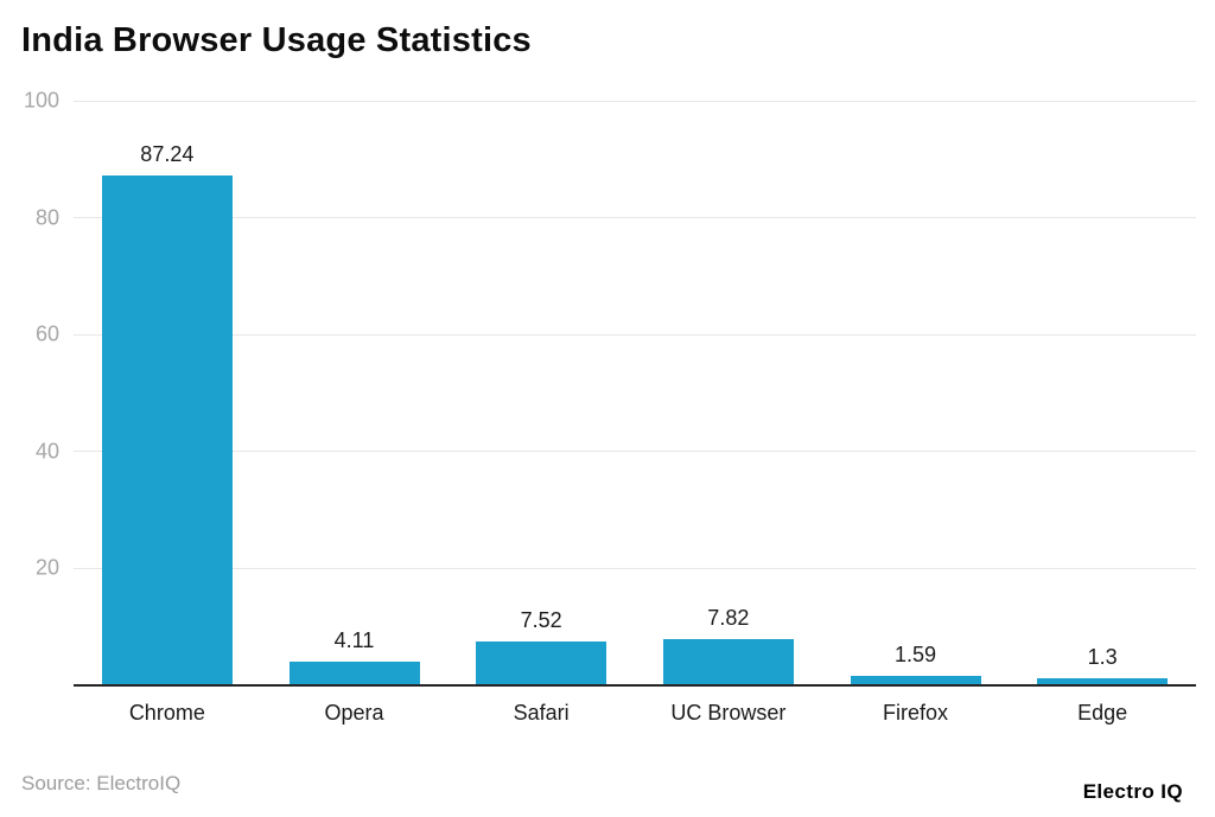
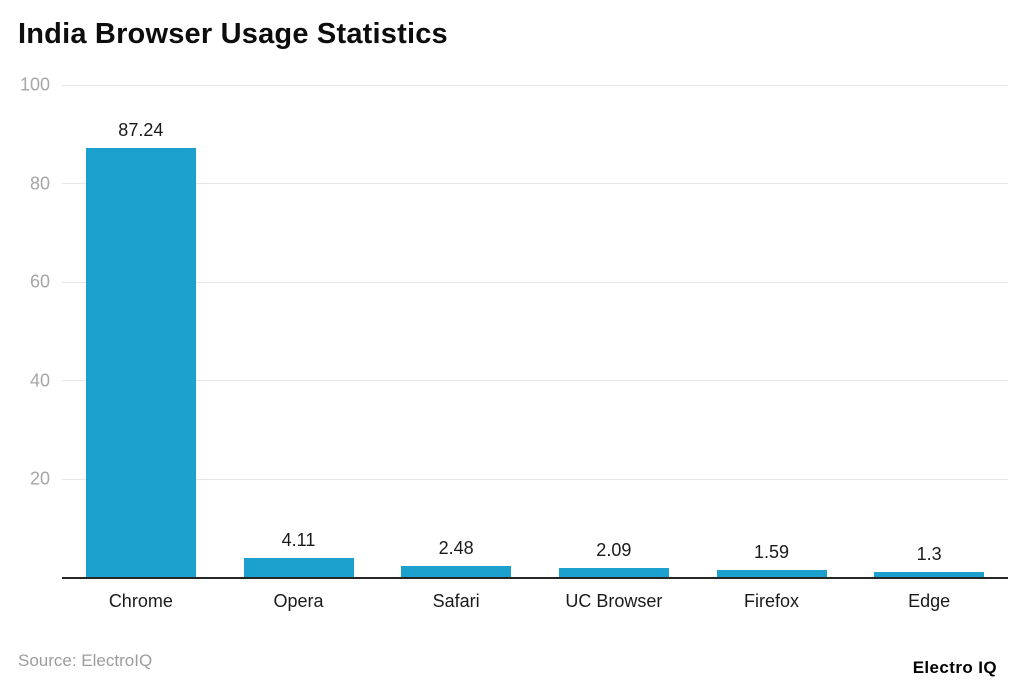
Safari: 7.52 -> 2.48
UC Browser: 7.82 -> 2.09
